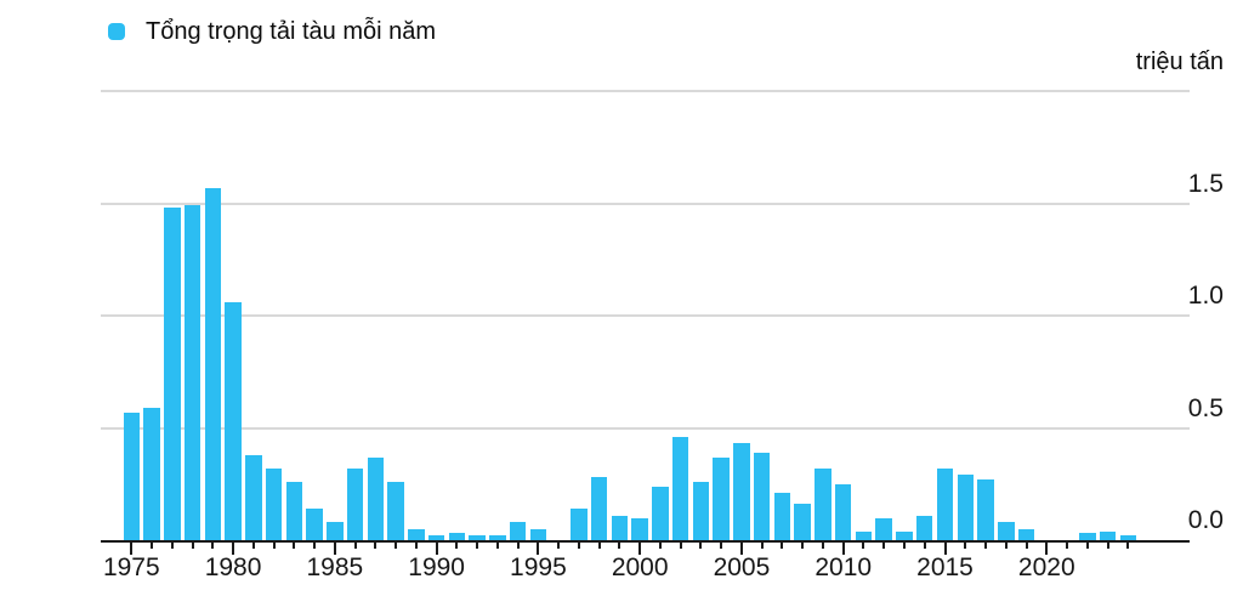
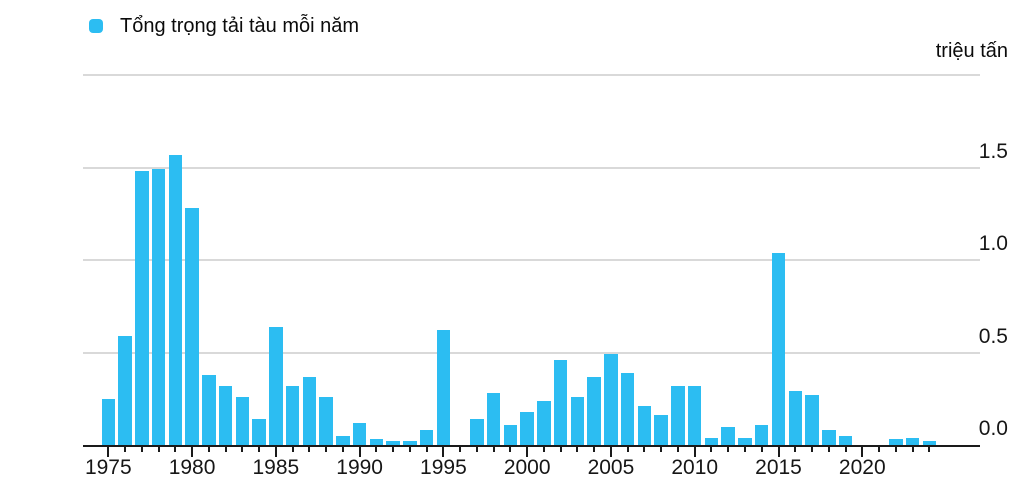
1975: 0.57 -> 0.25
1980: 1.06 -> 1.28
1985: 0.08 -> 0.64
1990: 0.02 -> 0.12
1995: 0.05 -> 0.62
2000: 0.10 -> 0.18
2005: 0.43 -> 0.49
2010: 0.25 -> 0.32
2015: 0.32 -> 1.04
